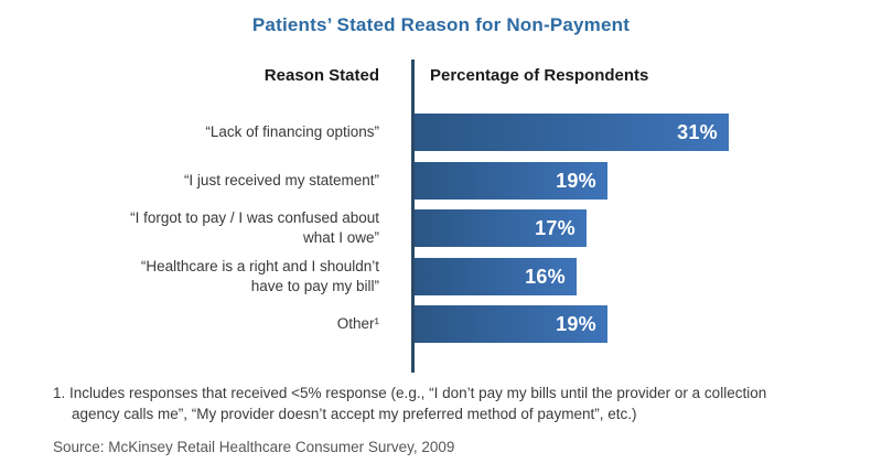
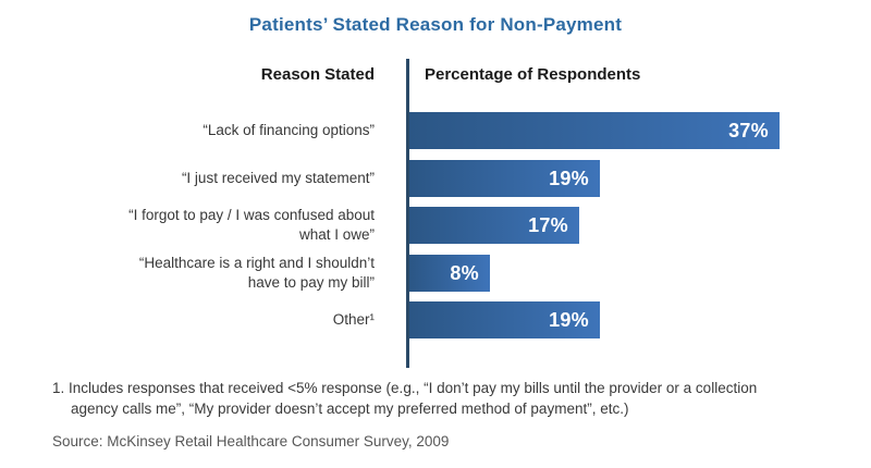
“Lack of financing options”: 31% -> 37%
“Healthcare is a right and I shouldn’t have to pay my bill”: 16% -> 8%
